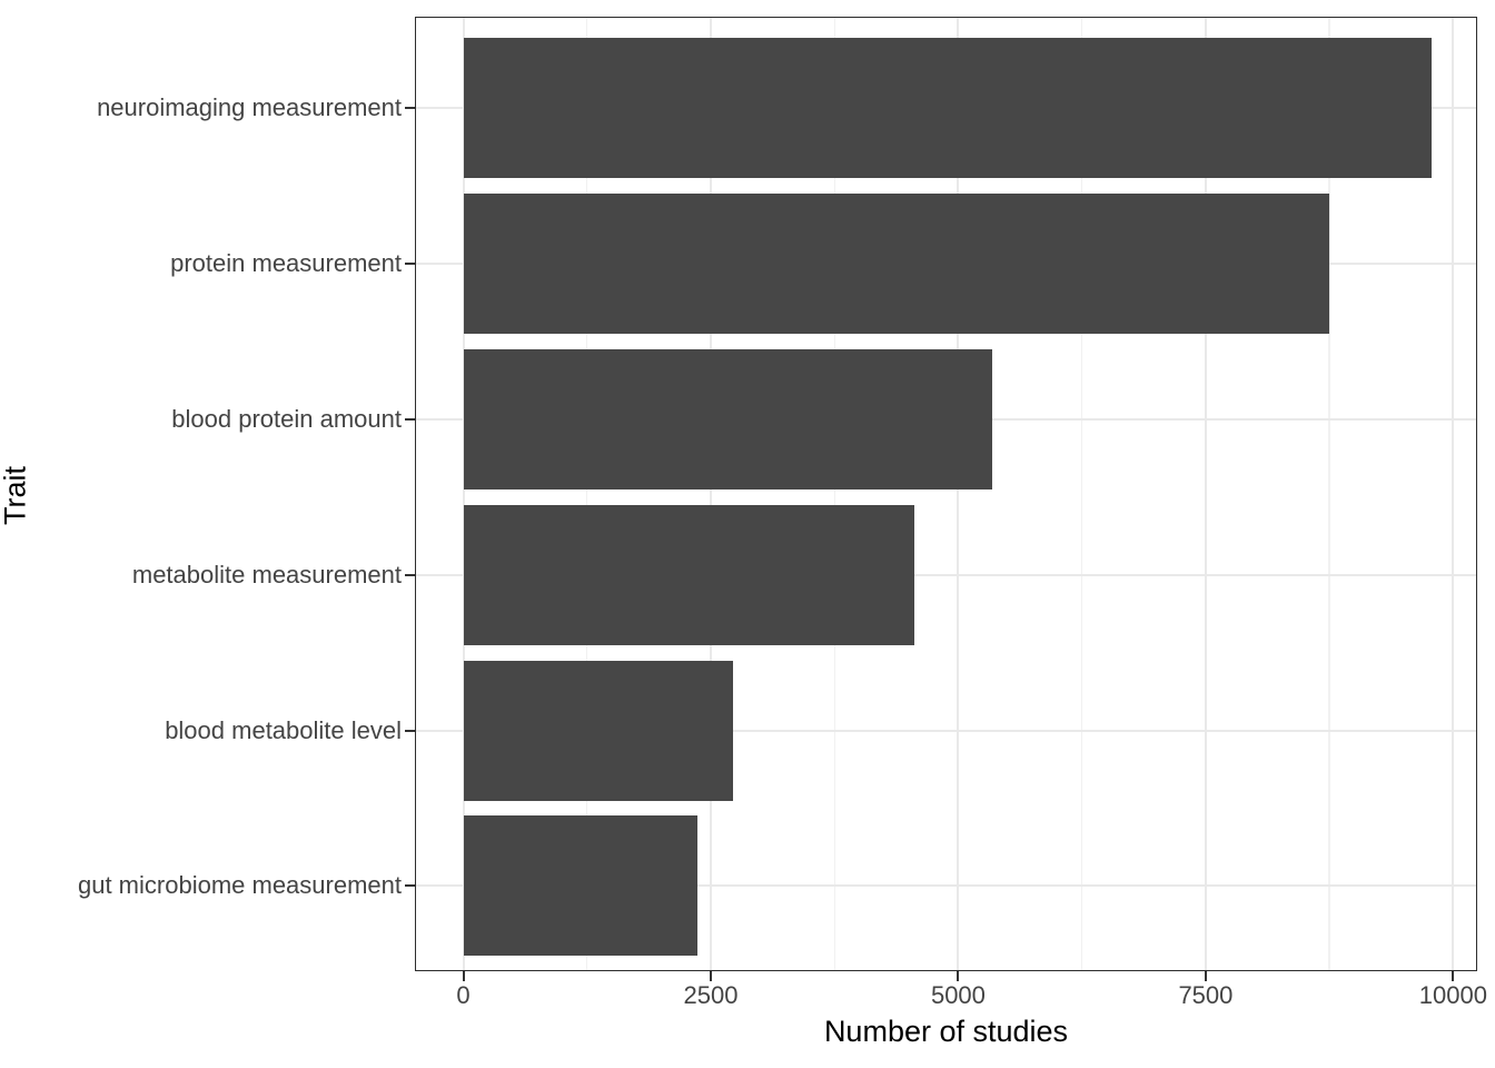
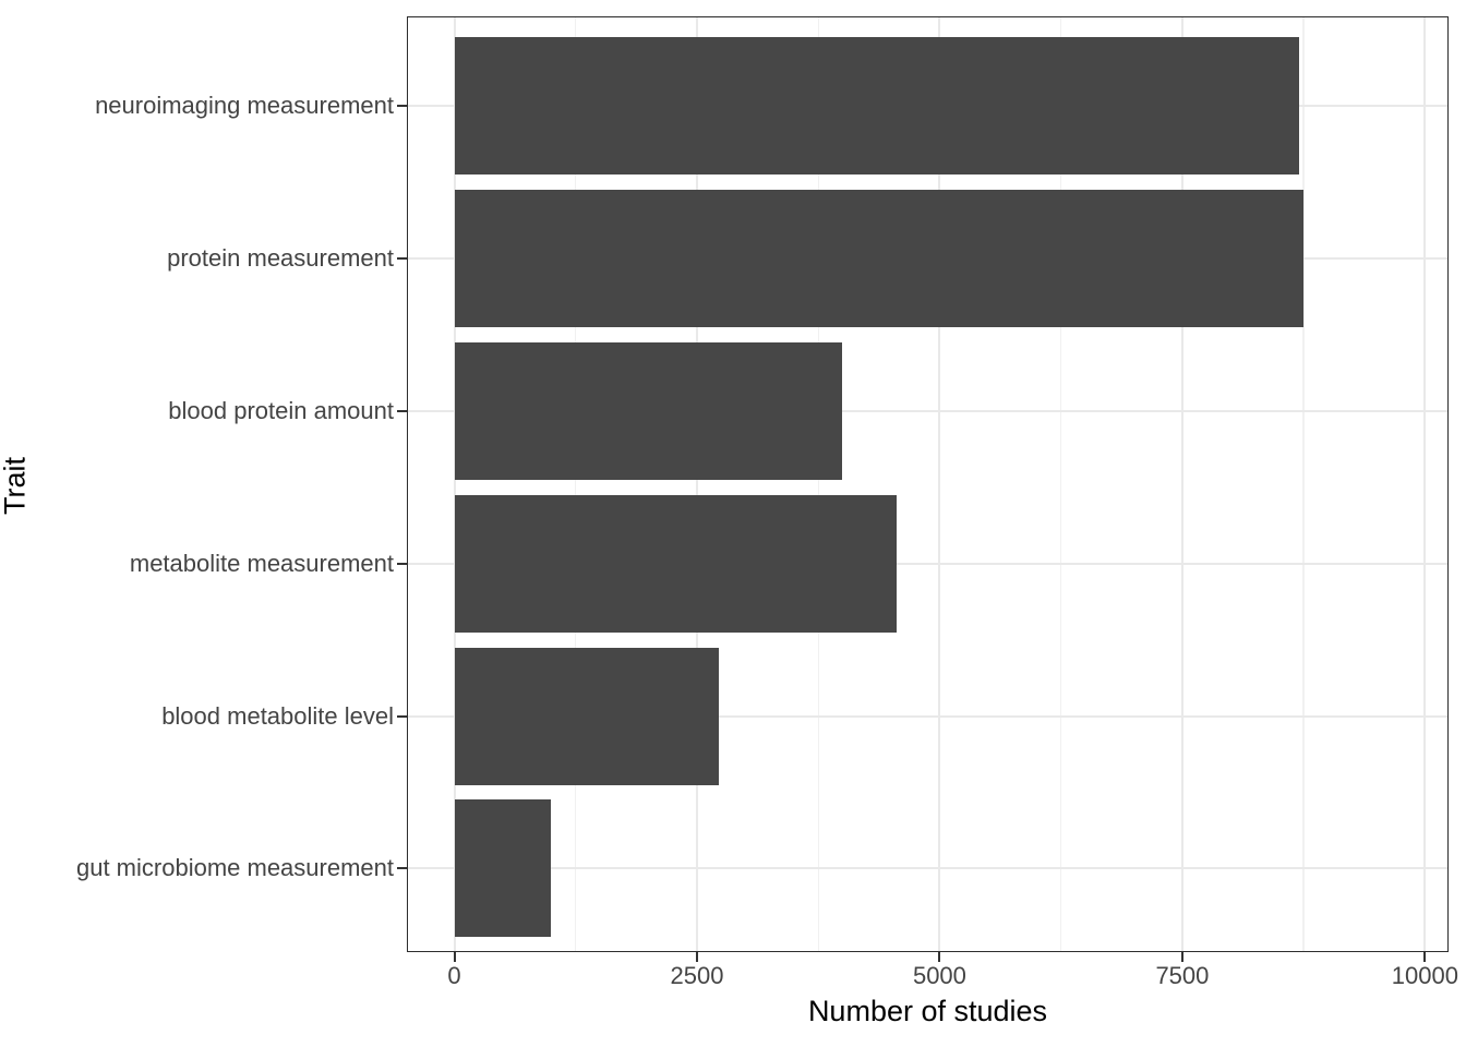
neuroimaging measurement: 9800 -> 8700
blood protein amount: 5300 -> 4000
gut microbiome measurement: 2400 -> 1000
